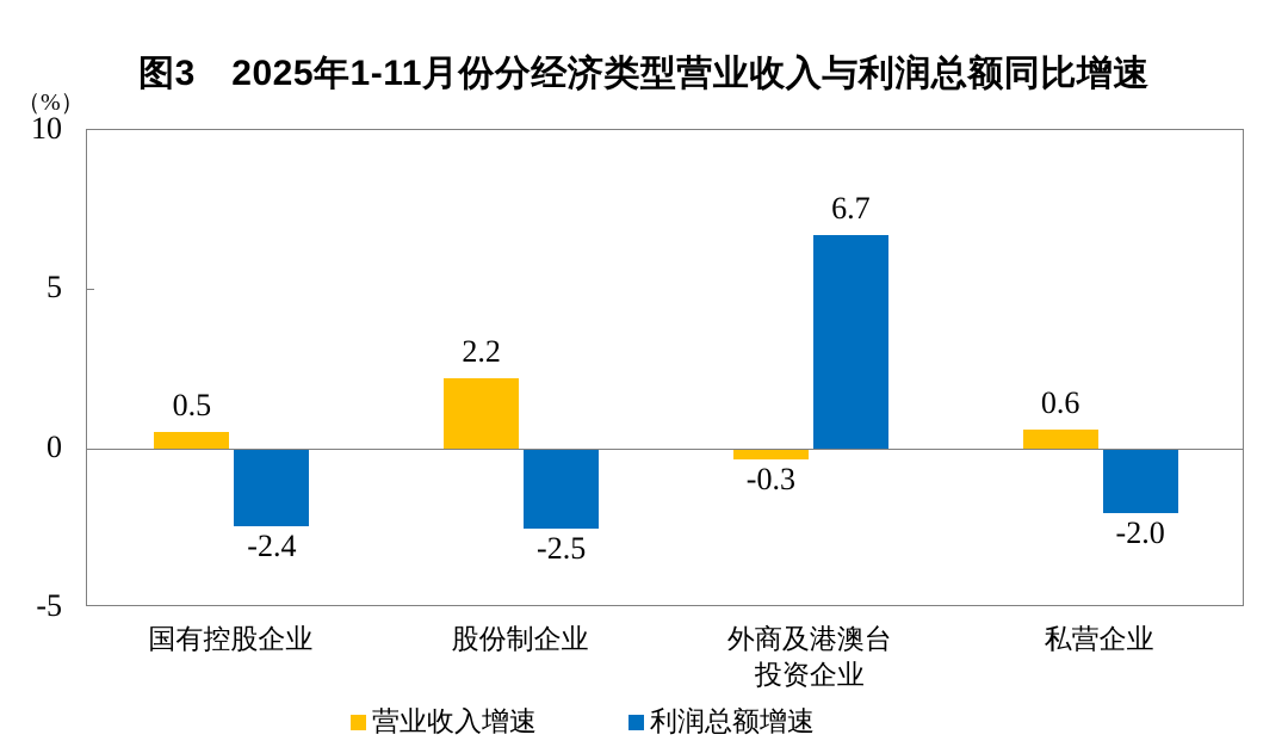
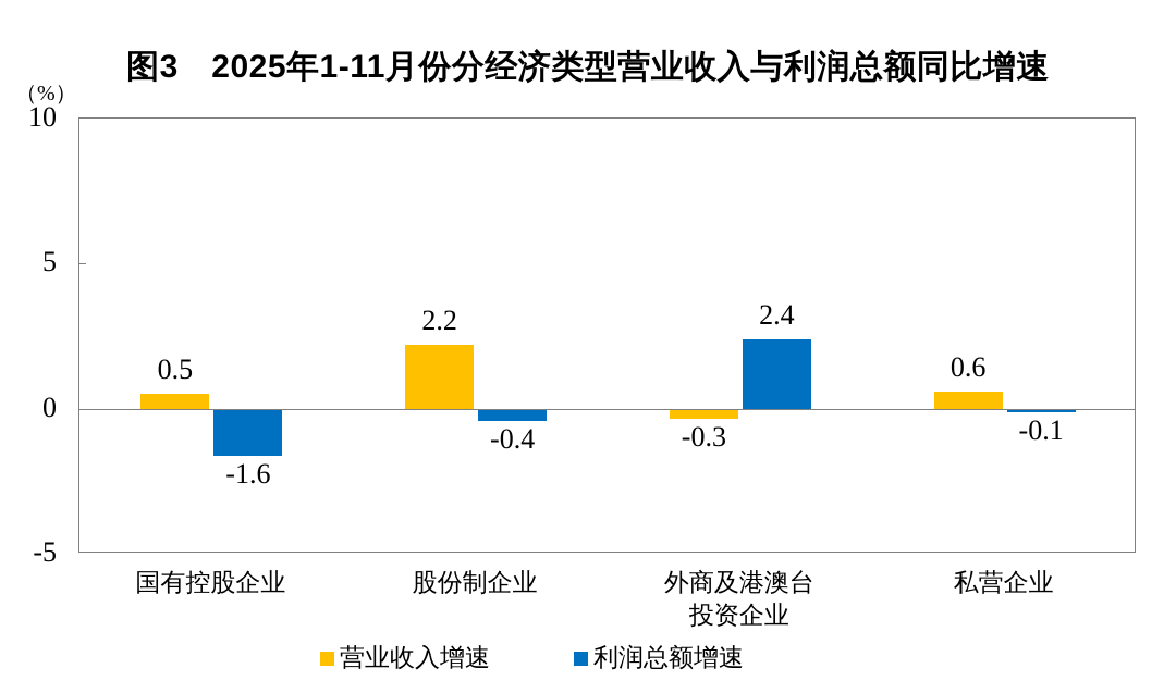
利润总额增速/国有控股企业: -2.4 -> -1.6
利润总额增速/股份制企业: -2.5 -> -0.4
利润总额增速/外商及港澳台投资企业: 6.7 -> 2.4
利润总额增速/私营企业: -2.0 -> -0.1
